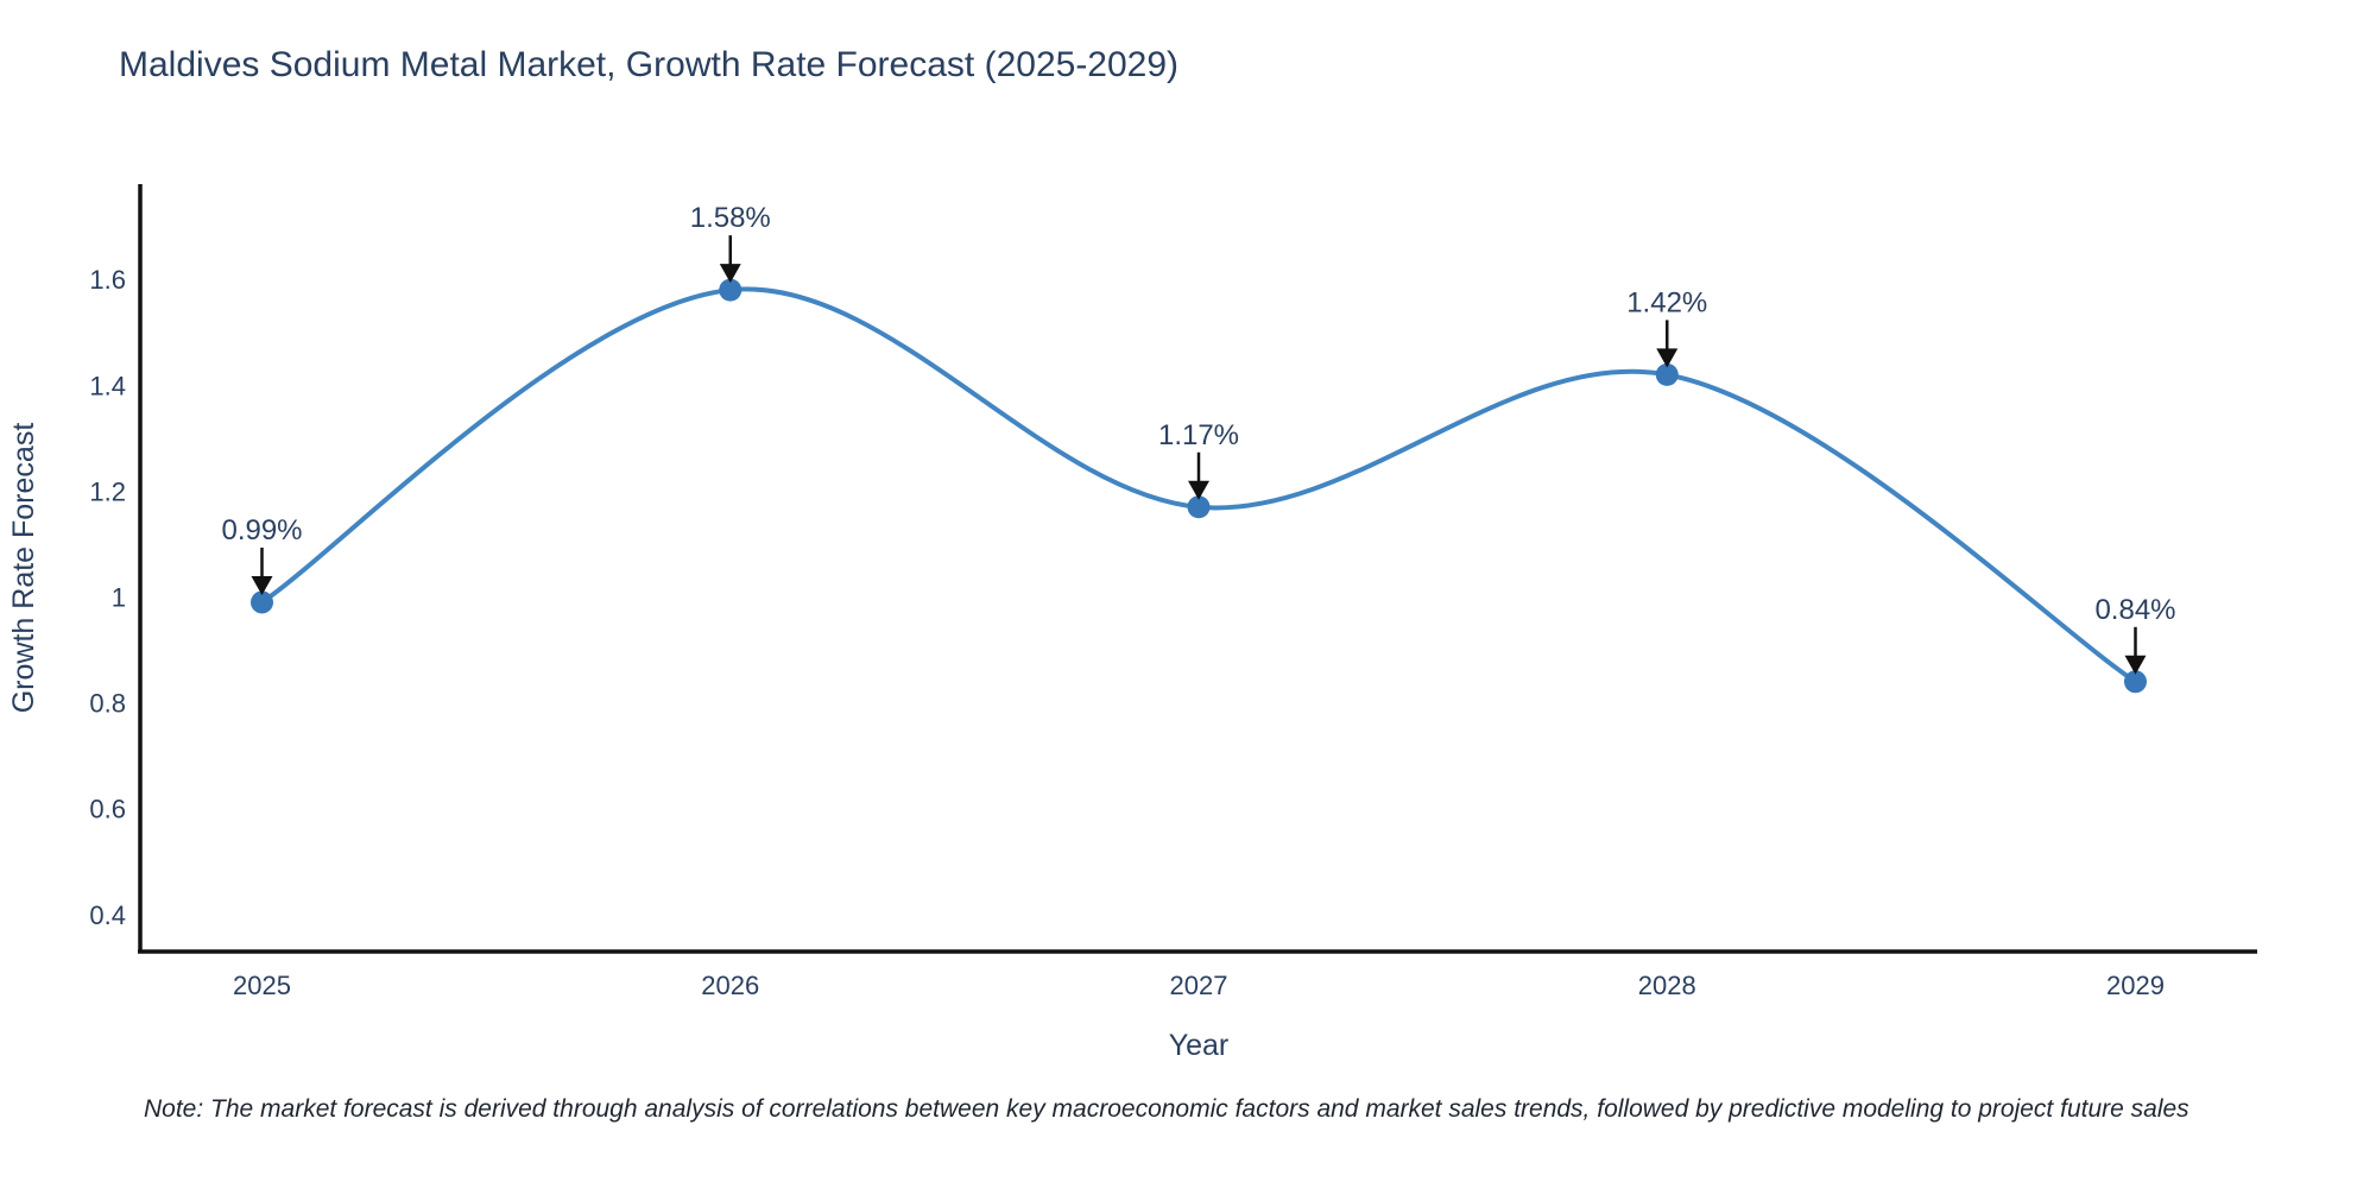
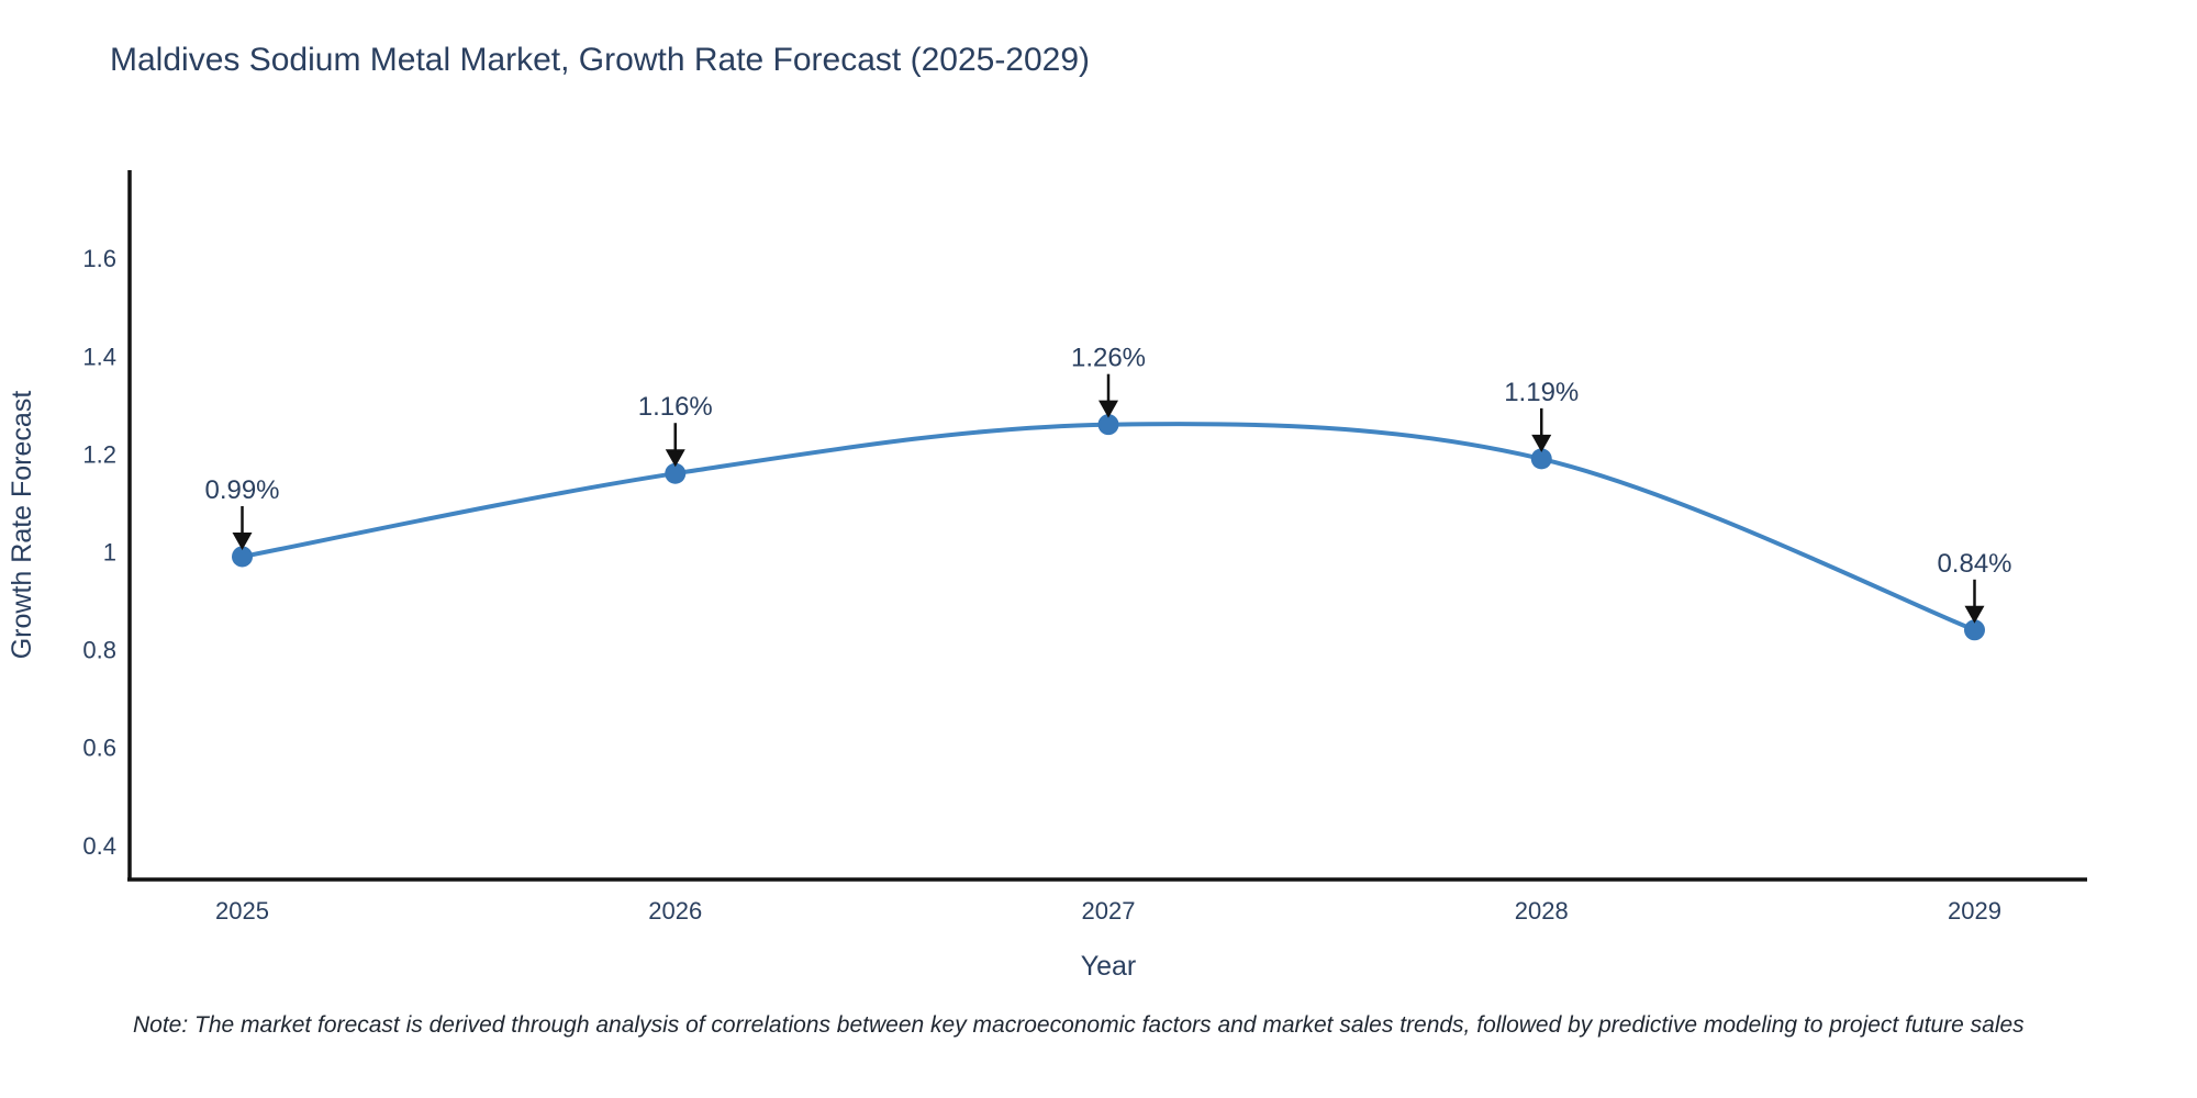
2026: 1.58% -> 1.16%
2027: 1.17% -> 1.26%
2028: 1.42% -> 1.19%
